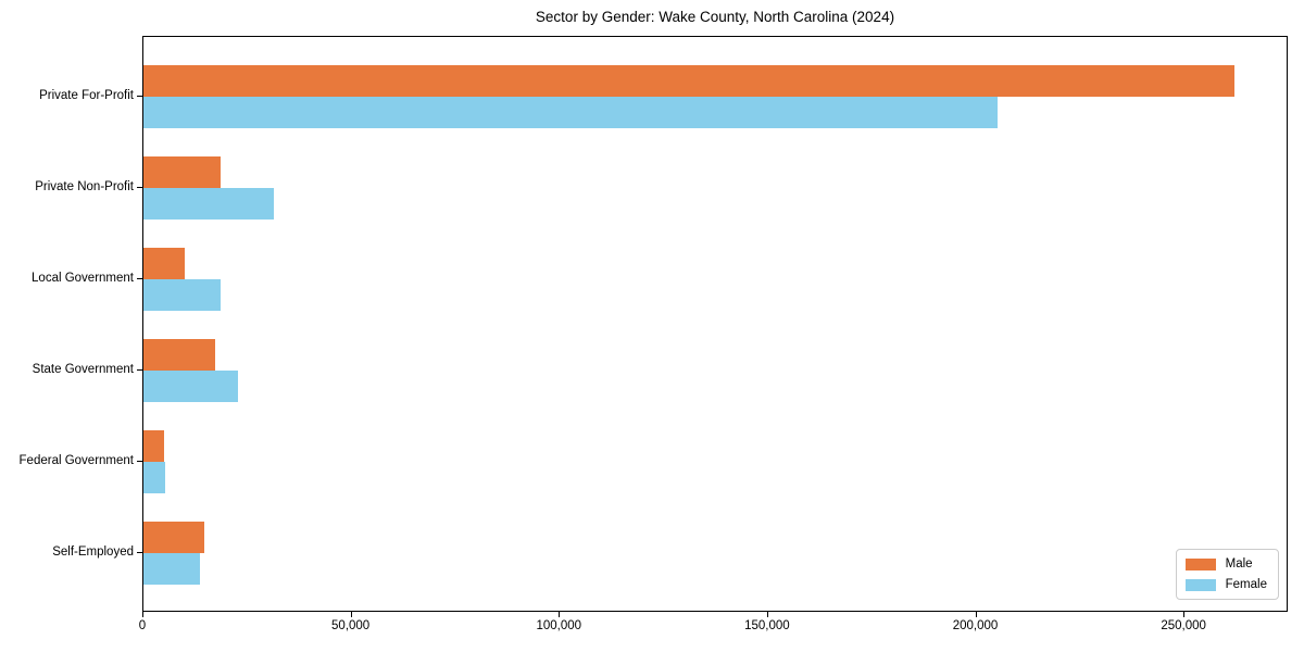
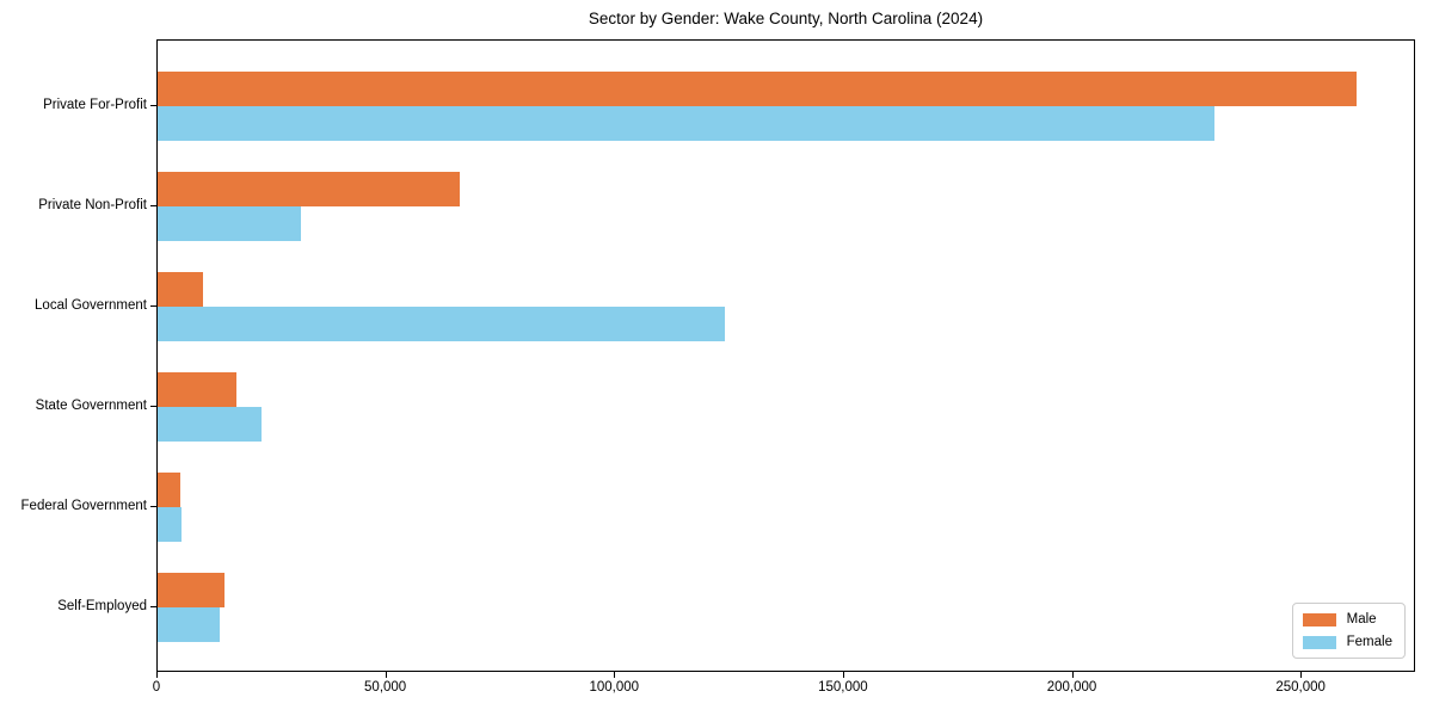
Female/Private For-Profit: 205000 -> 231000
Male/Private Non-Profit: 18000 -> 66000
Female/Local Government: 19000 -> 124000
